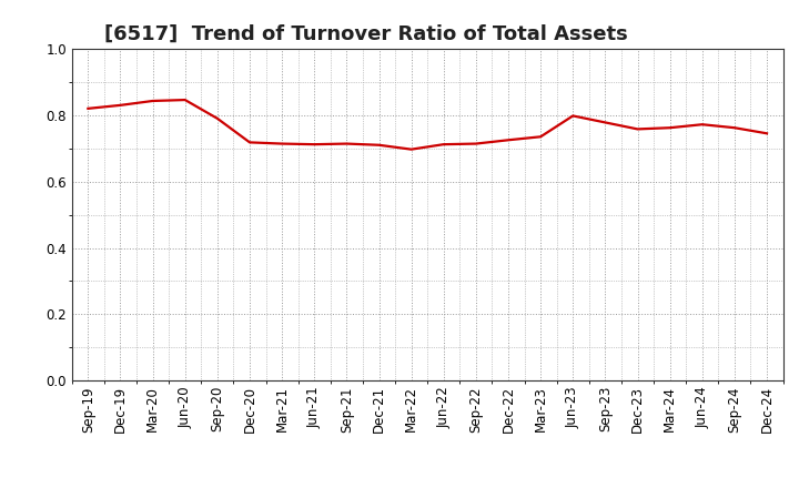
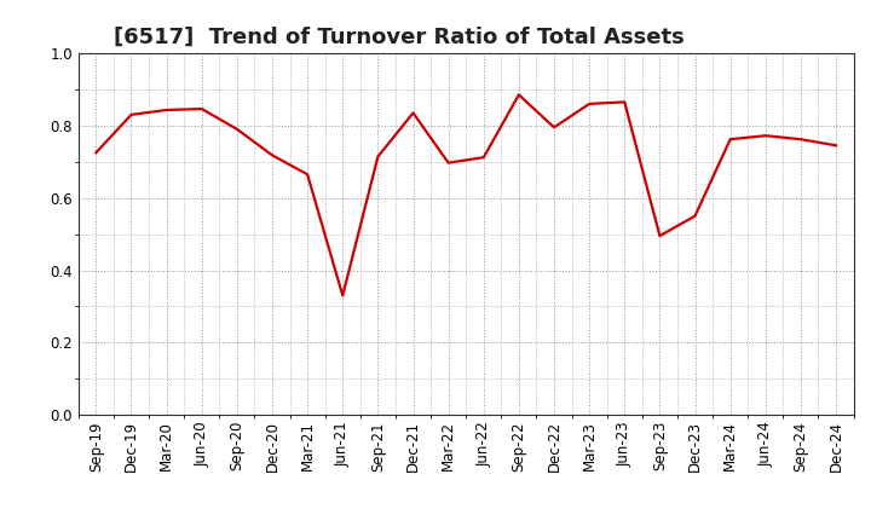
Sep-19: 0.820 -> 0.725
Mar-21: 0.714 -> 0.665
Jun-21: 0.712 -> 0.330
Dec-21: 0.710 -> 0.835
Sep-22: 0.714 -> 0.885
Dec-22: 0.725 -> 0.795
Mar-23: 0.735 -> 0.860
Jun-23: 0.798 -> 0.865
Sep-23: 0.778 -> 0.495
Dec-23: 0.758 -> 0.550
